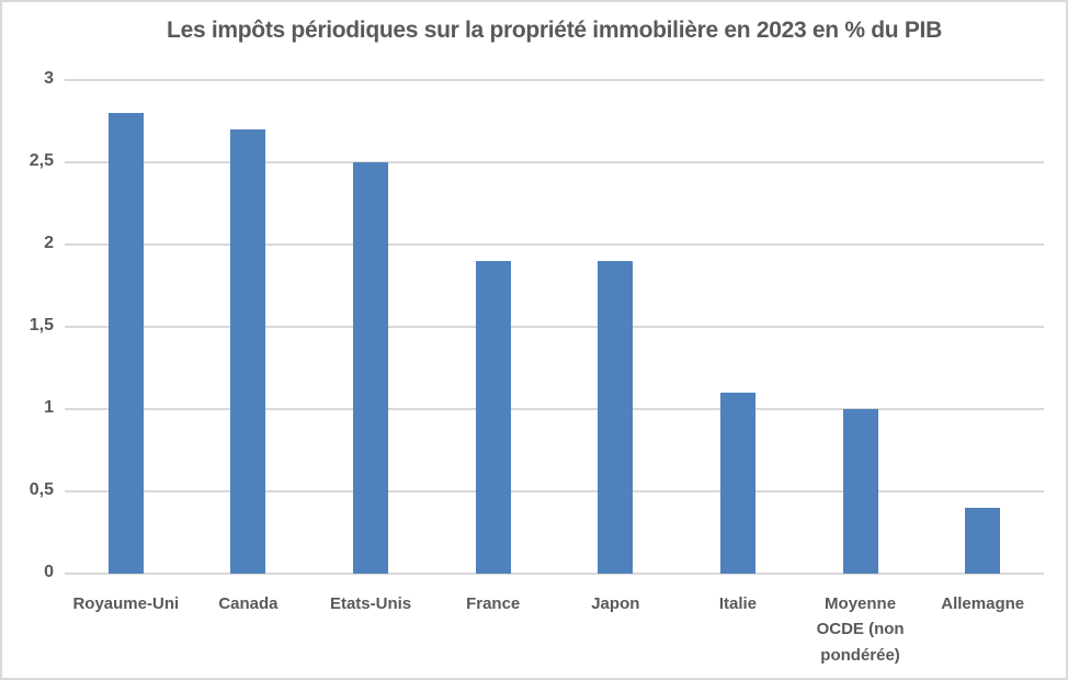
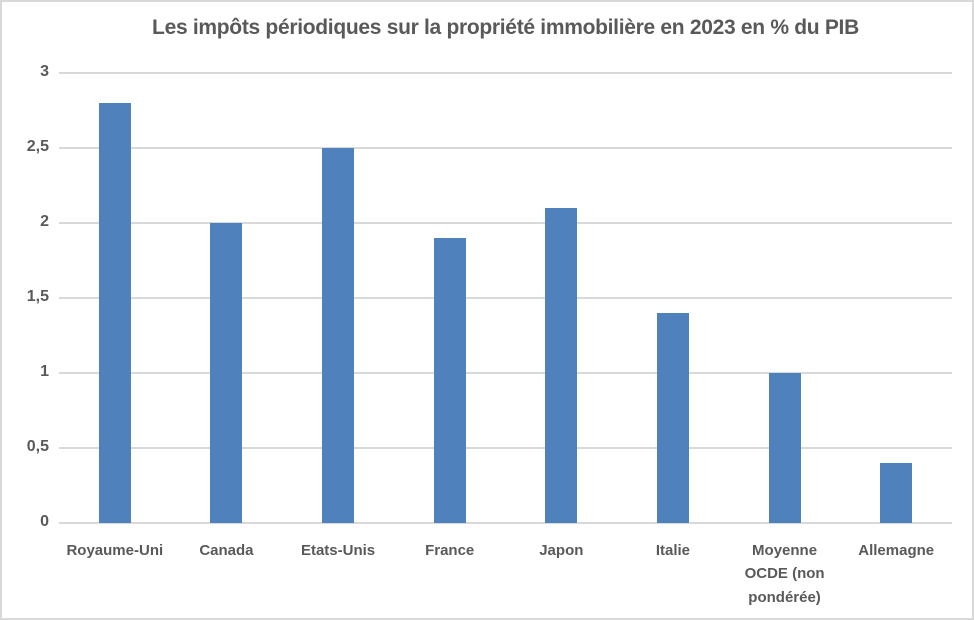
Canada: 2.7 -> 2.0
Japon: 1.9 -> 2.1
Italie: 1.1 -> 1.4
